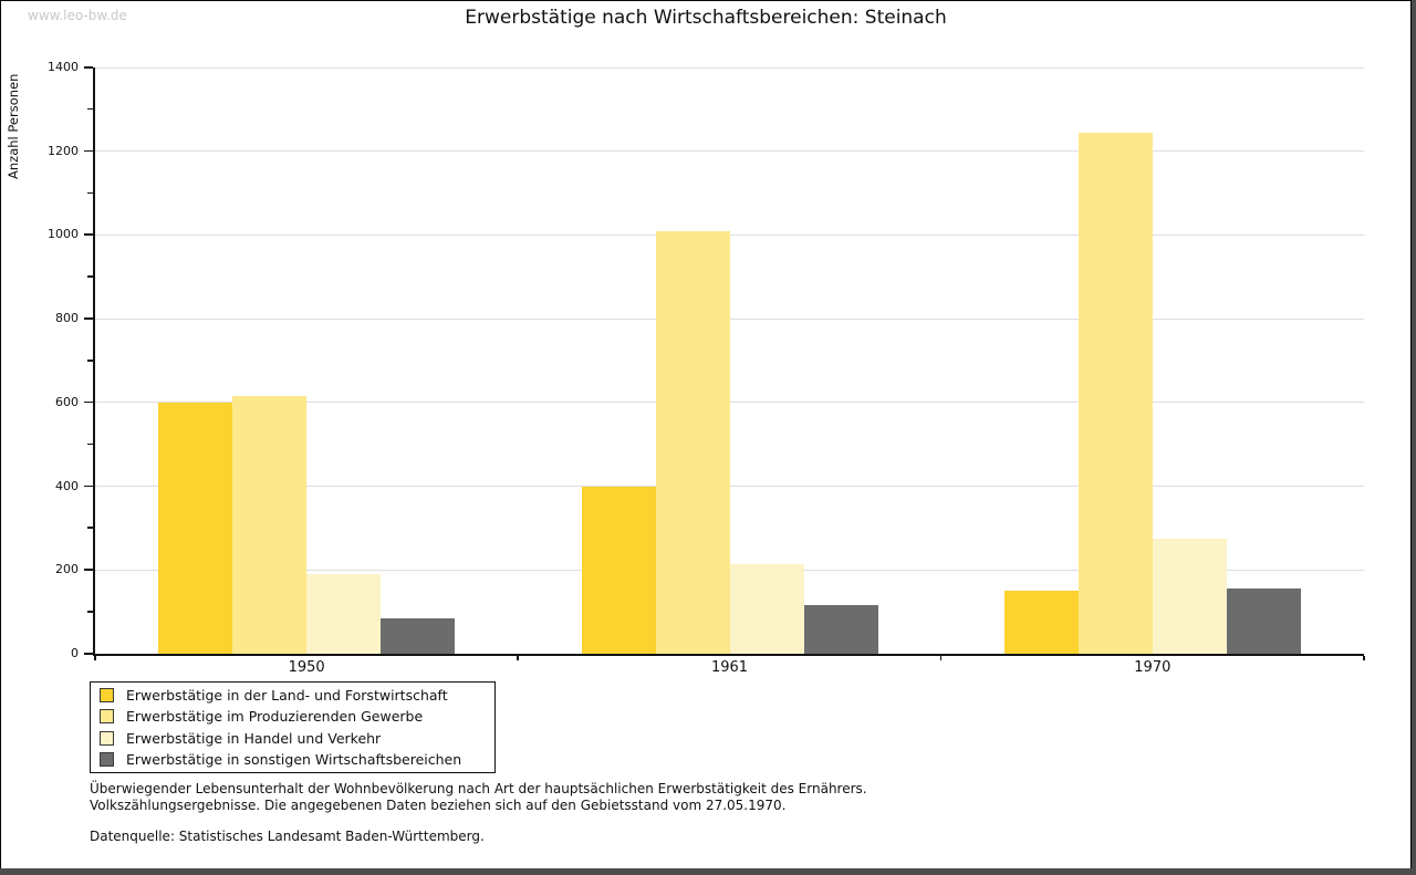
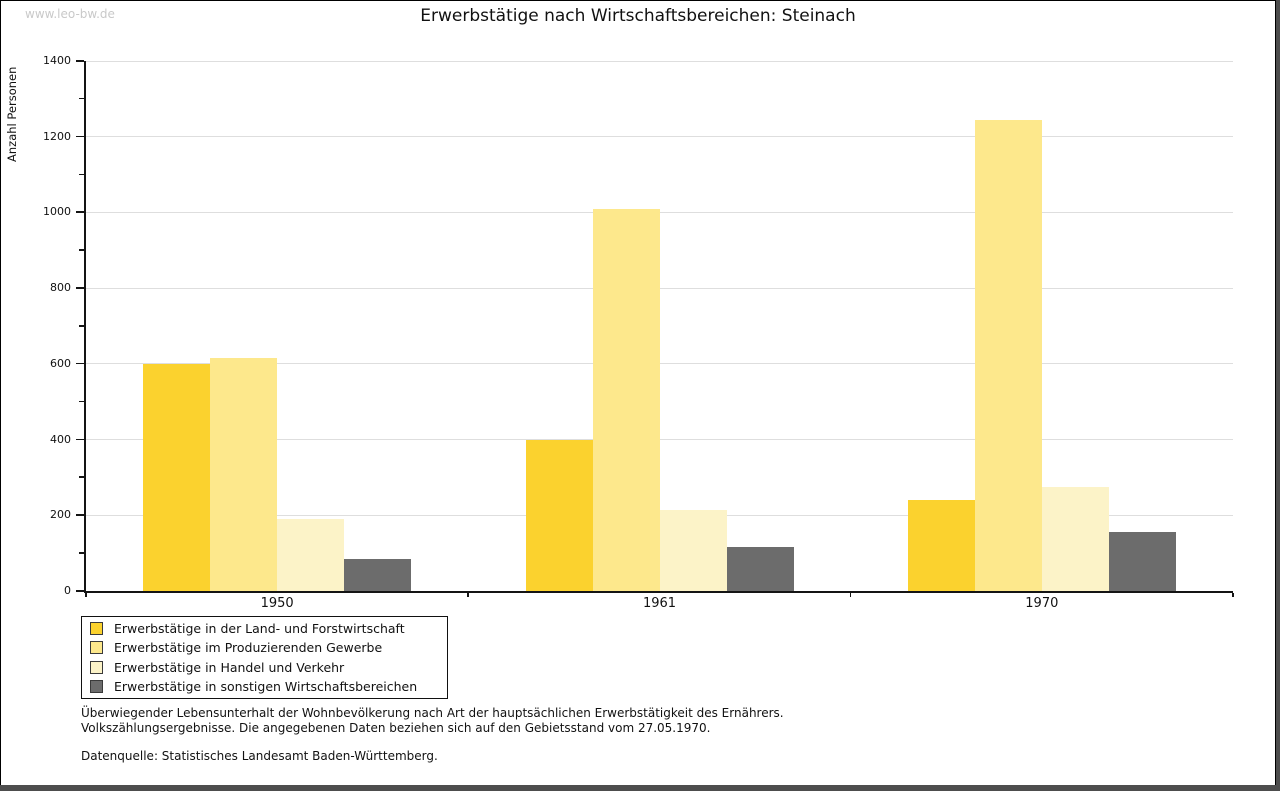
Erwerbstätige in der Land- und Forstwirtschaft/1970: 150 -> 240
